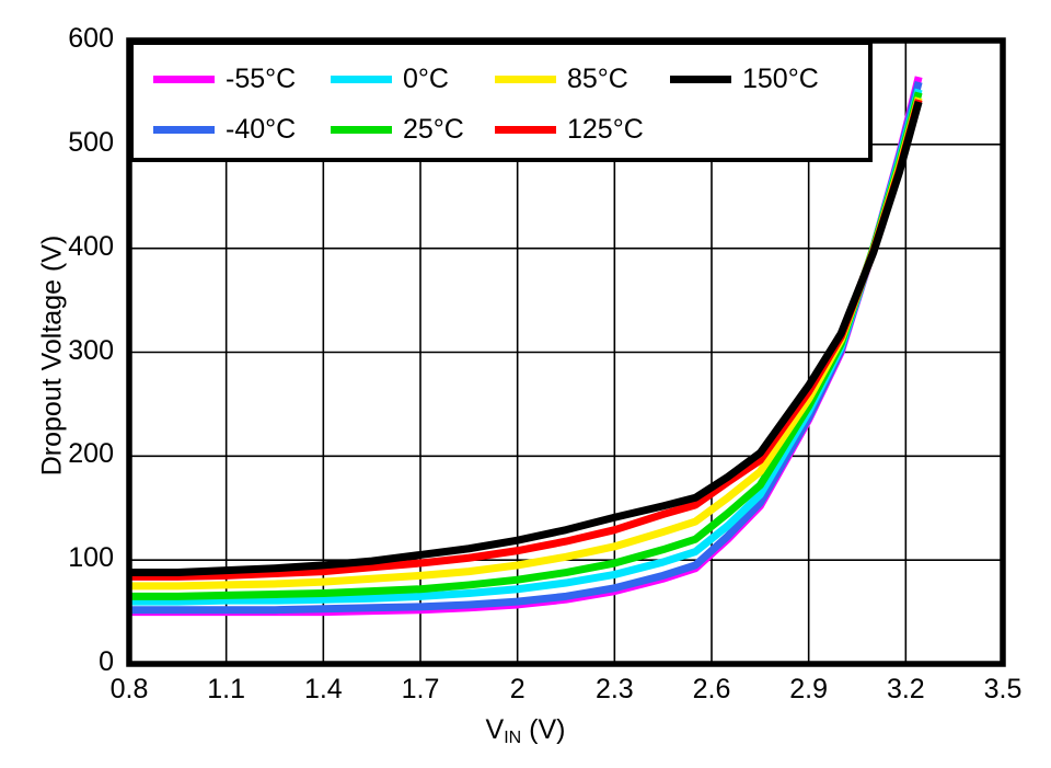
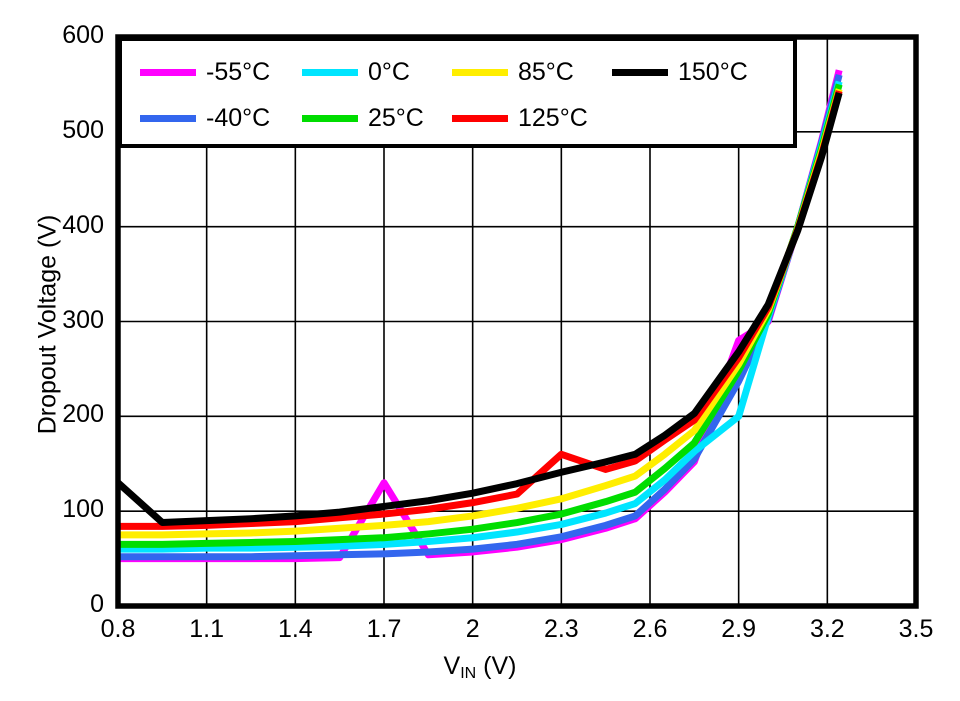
150°C/0.8: 90 -> 130
-55°C/1.7: 50 -> 130
125°C/2.3: 130 -> 160
-55°C/2.9: 240 -> 280
0°C/2.9: 240 -> 200
